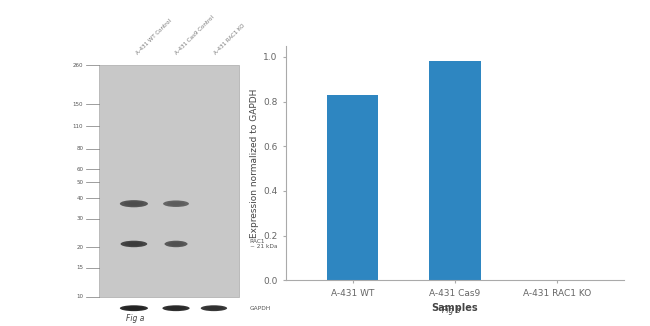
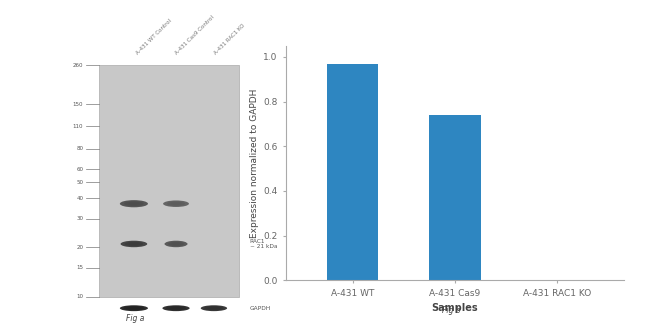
A-431 WT: 0.83 -> 0.97
A-431 Cas9: 0.98 -> 0.74
